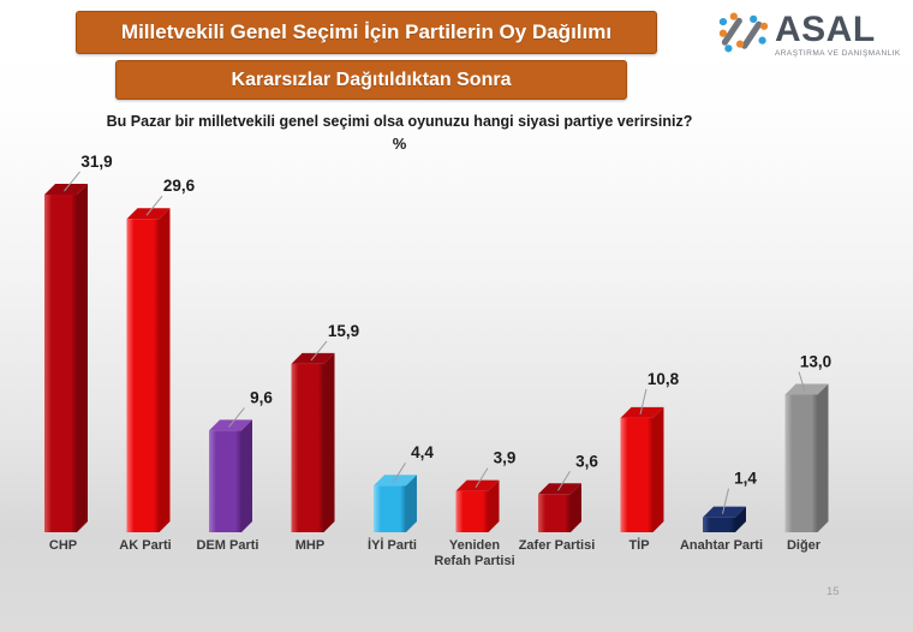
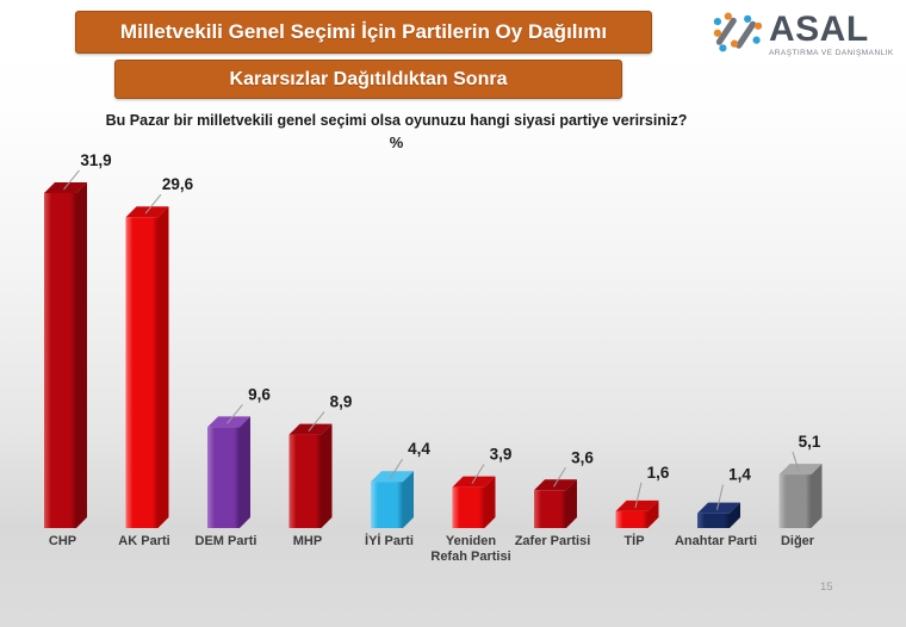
MHP: 15,9 -> 8,9
TİP: 10,8 -> 1,6
Diğer: 13,0 -> 5,1
